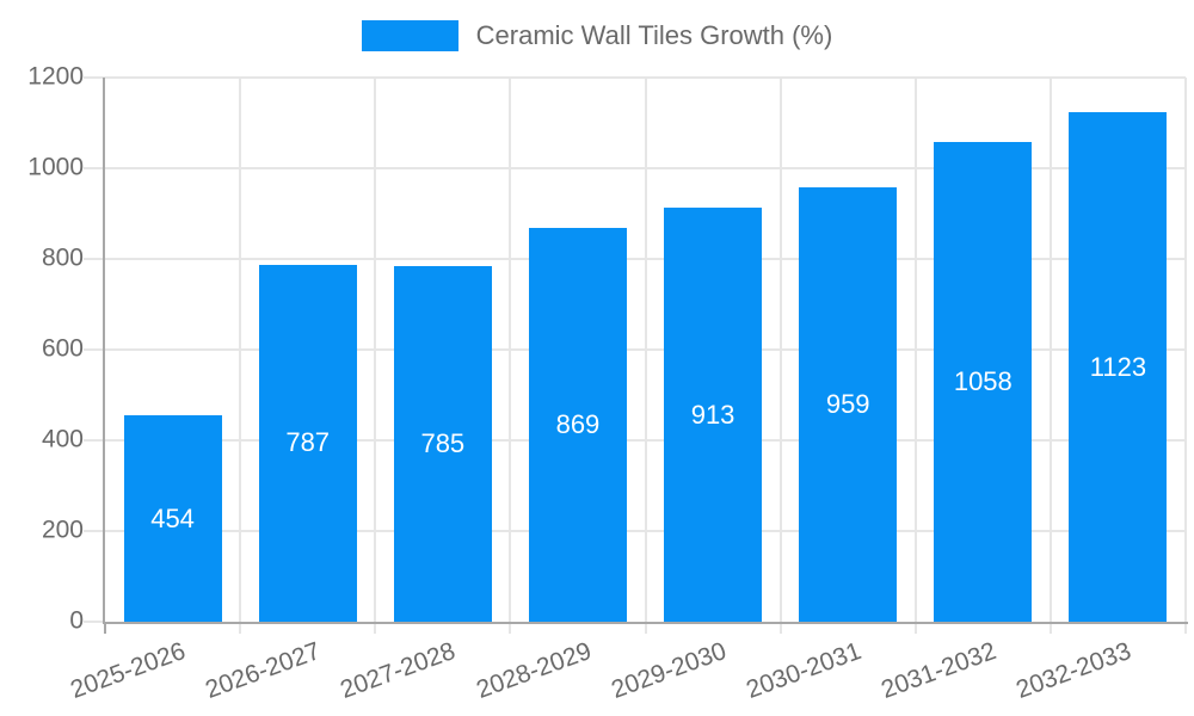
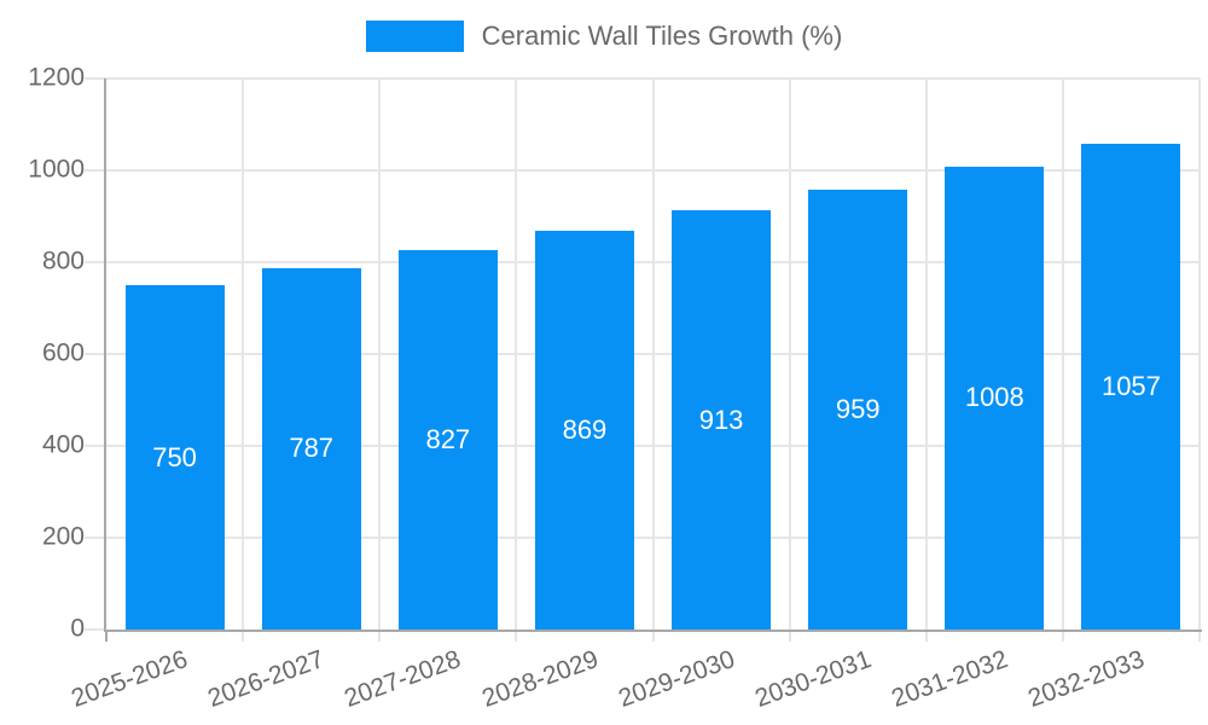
2025-2026: 454 -> 750
2027-2028: 785 -> 827
2031-2032: 1058 -> 1008
2032-2033: 1123 -> 1057
